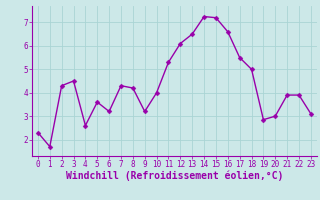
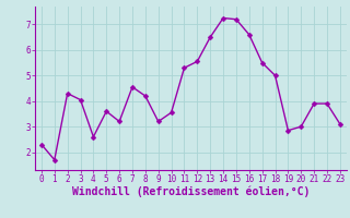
3: 4.50 -> 4.05
7: 4.30 -> 4.55
10: 4.00 -> 3.55
12: 6.10 -> 5.55
